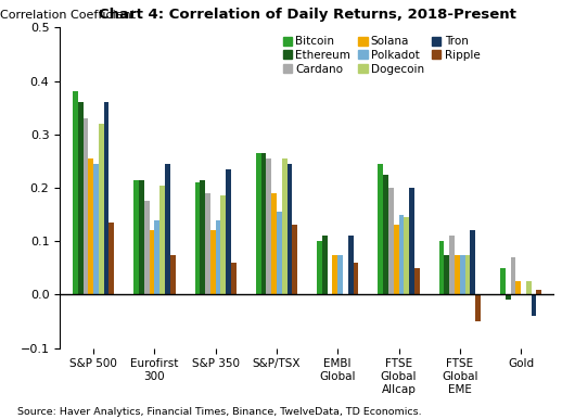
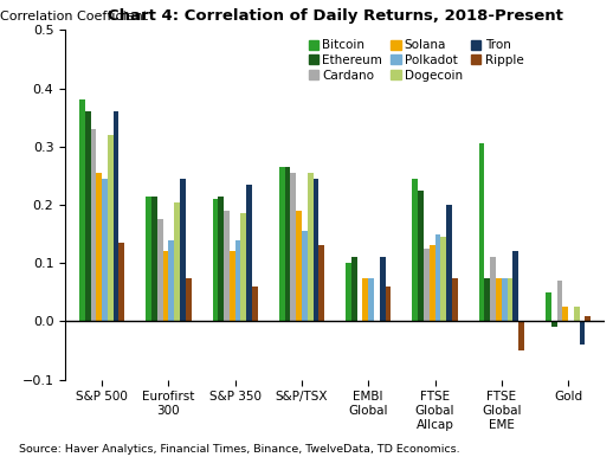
Cardano/FTSE Global Allcap: 0.200 -> 0.125
Ripple/FTSE Global Allcap: 0.050 -> 0.075
Bitcoin/FTSE Global EME: 0.100 -> 0.305
